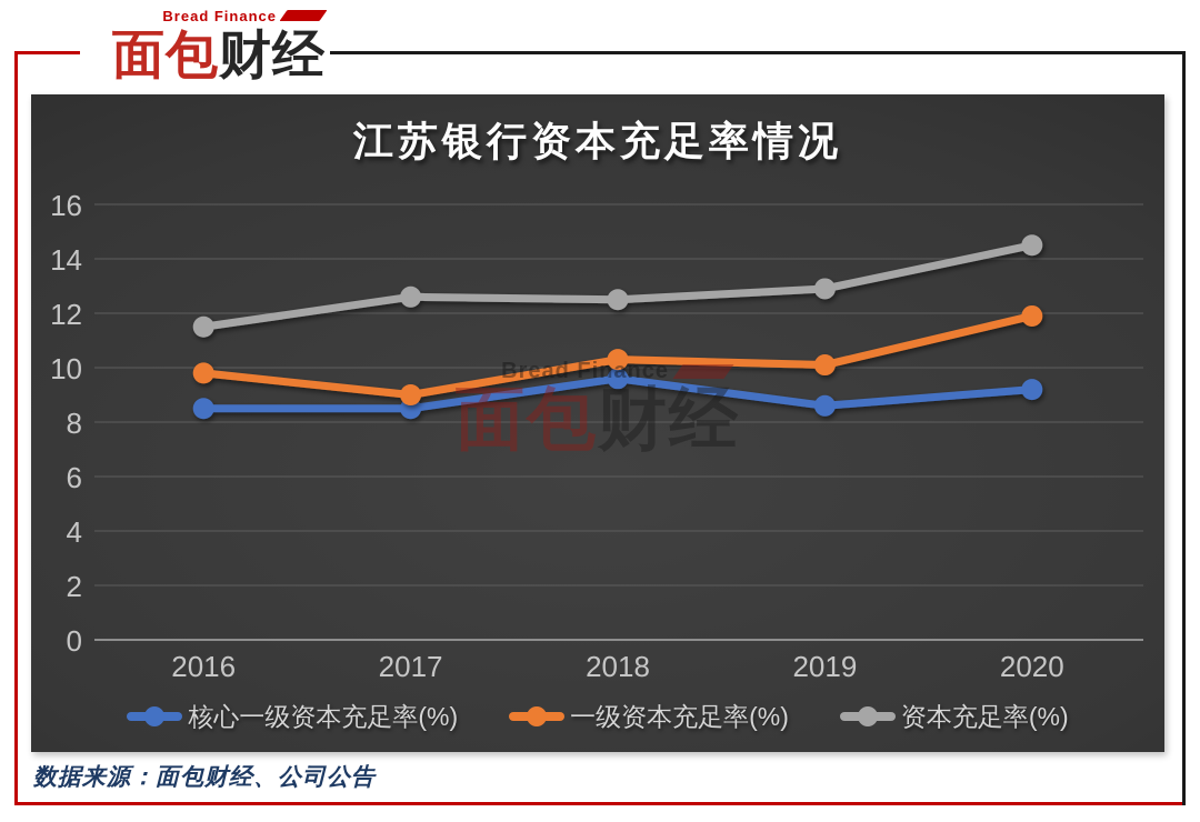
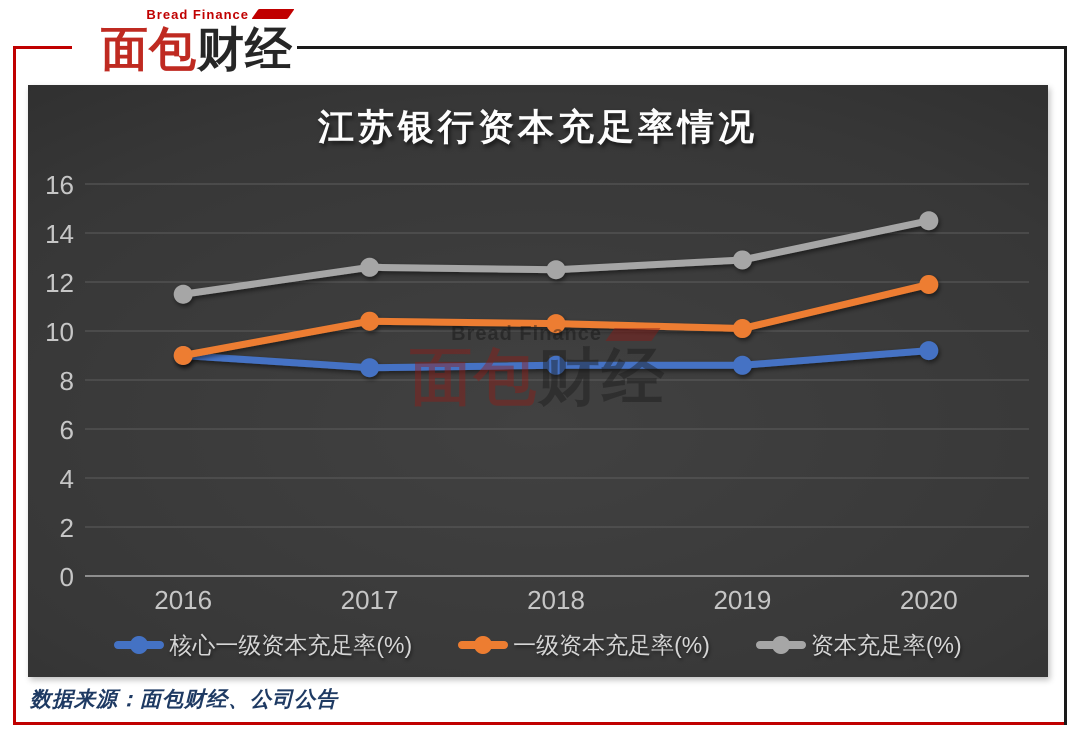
核心一级资本充足率(%)/2016: 8.5 -> 9.0
一级资本充足率(%)/2016: 9.8 -> 9.0
一级资本充足率(%)/2017: 9.0 -> 10.4
核心一级资本充足率(%)/2018: 9.6 -> 8.6
